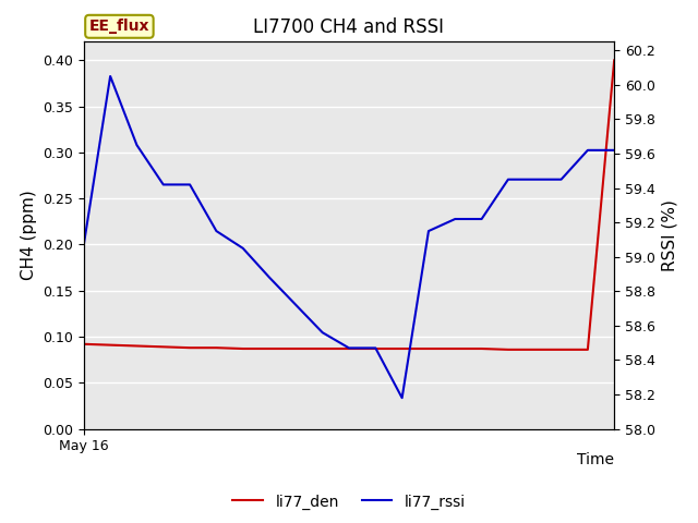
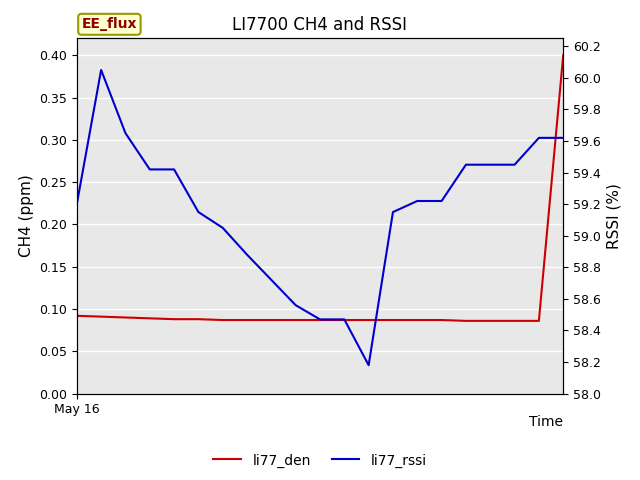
li77_rssi/May 16: 59.07 -> 59.20
